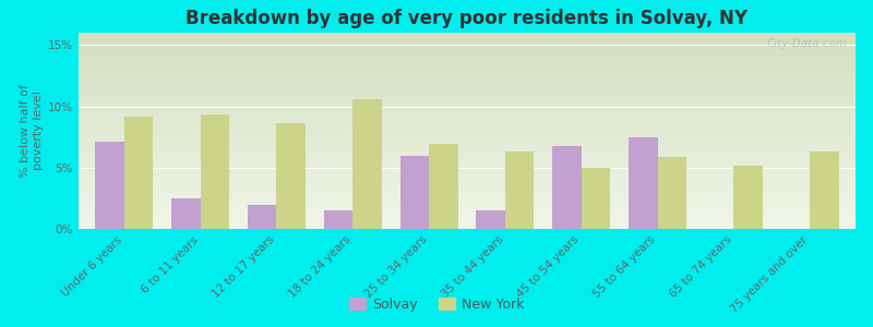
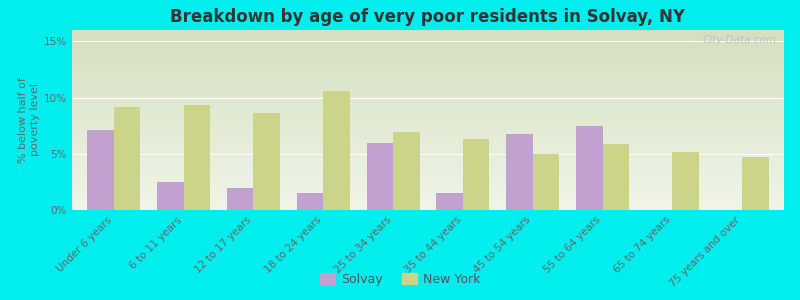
New York/75 years and over: 6.3% -> 4.7%
